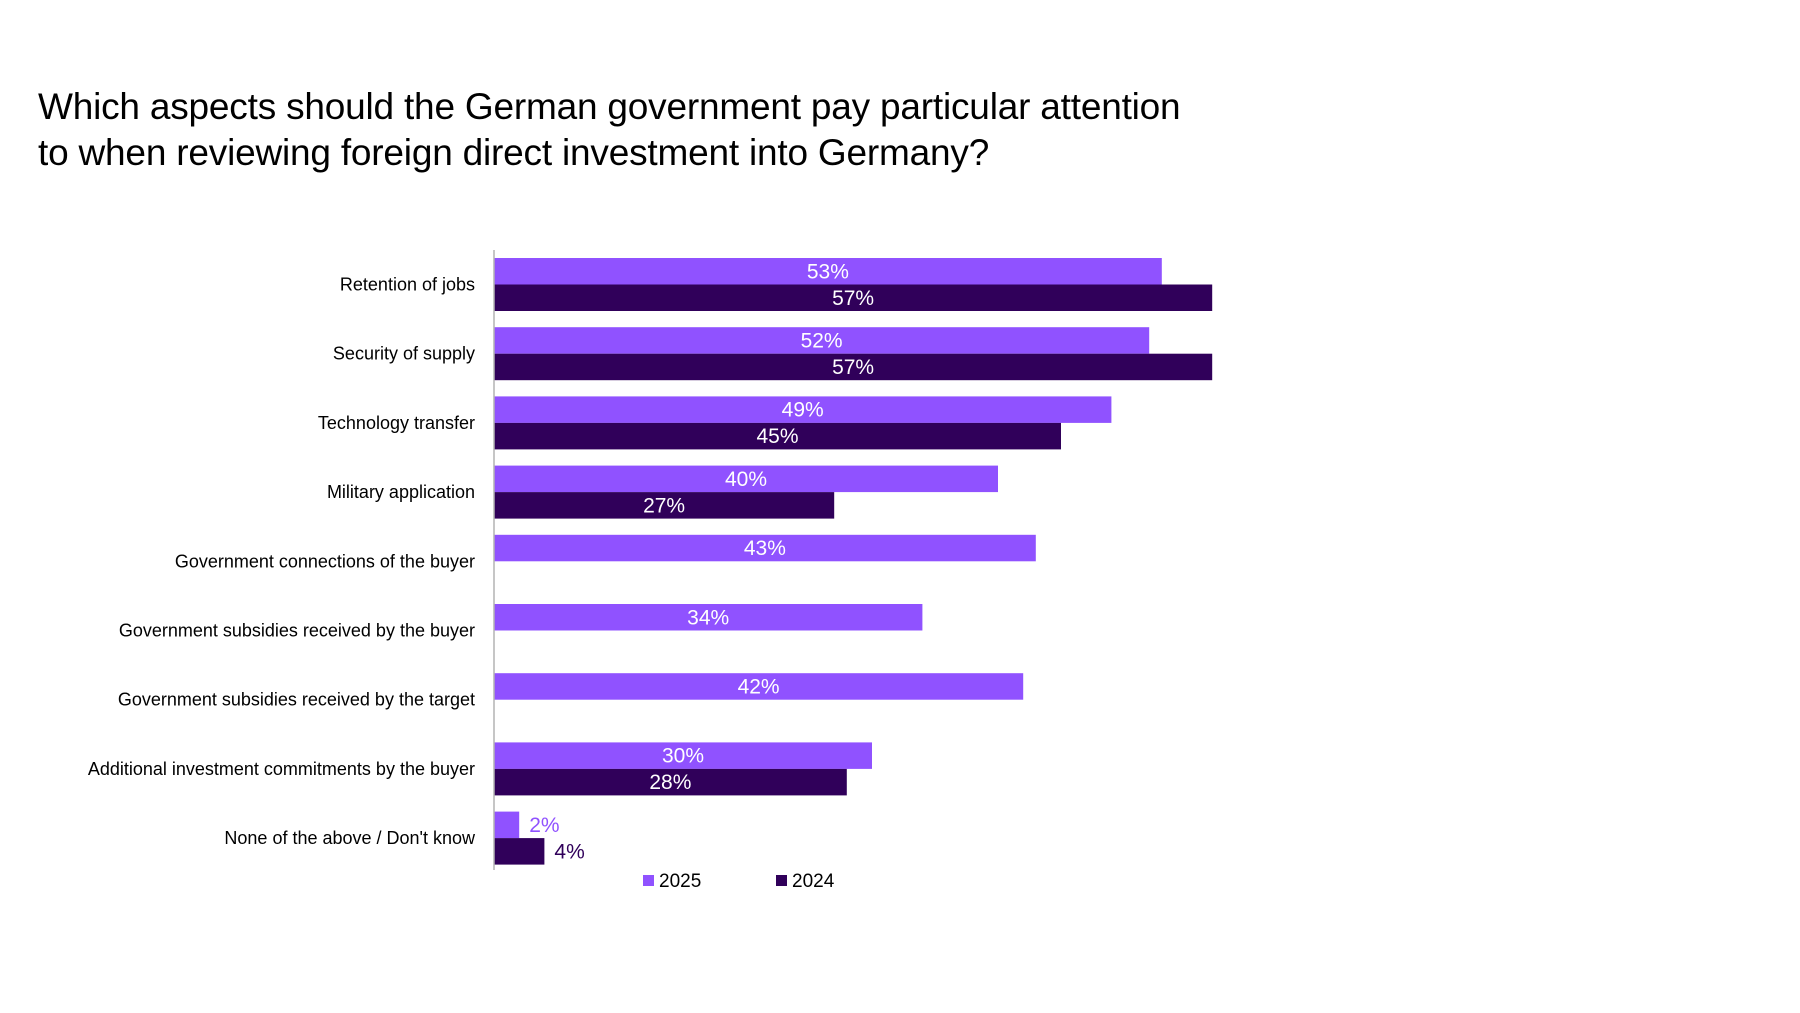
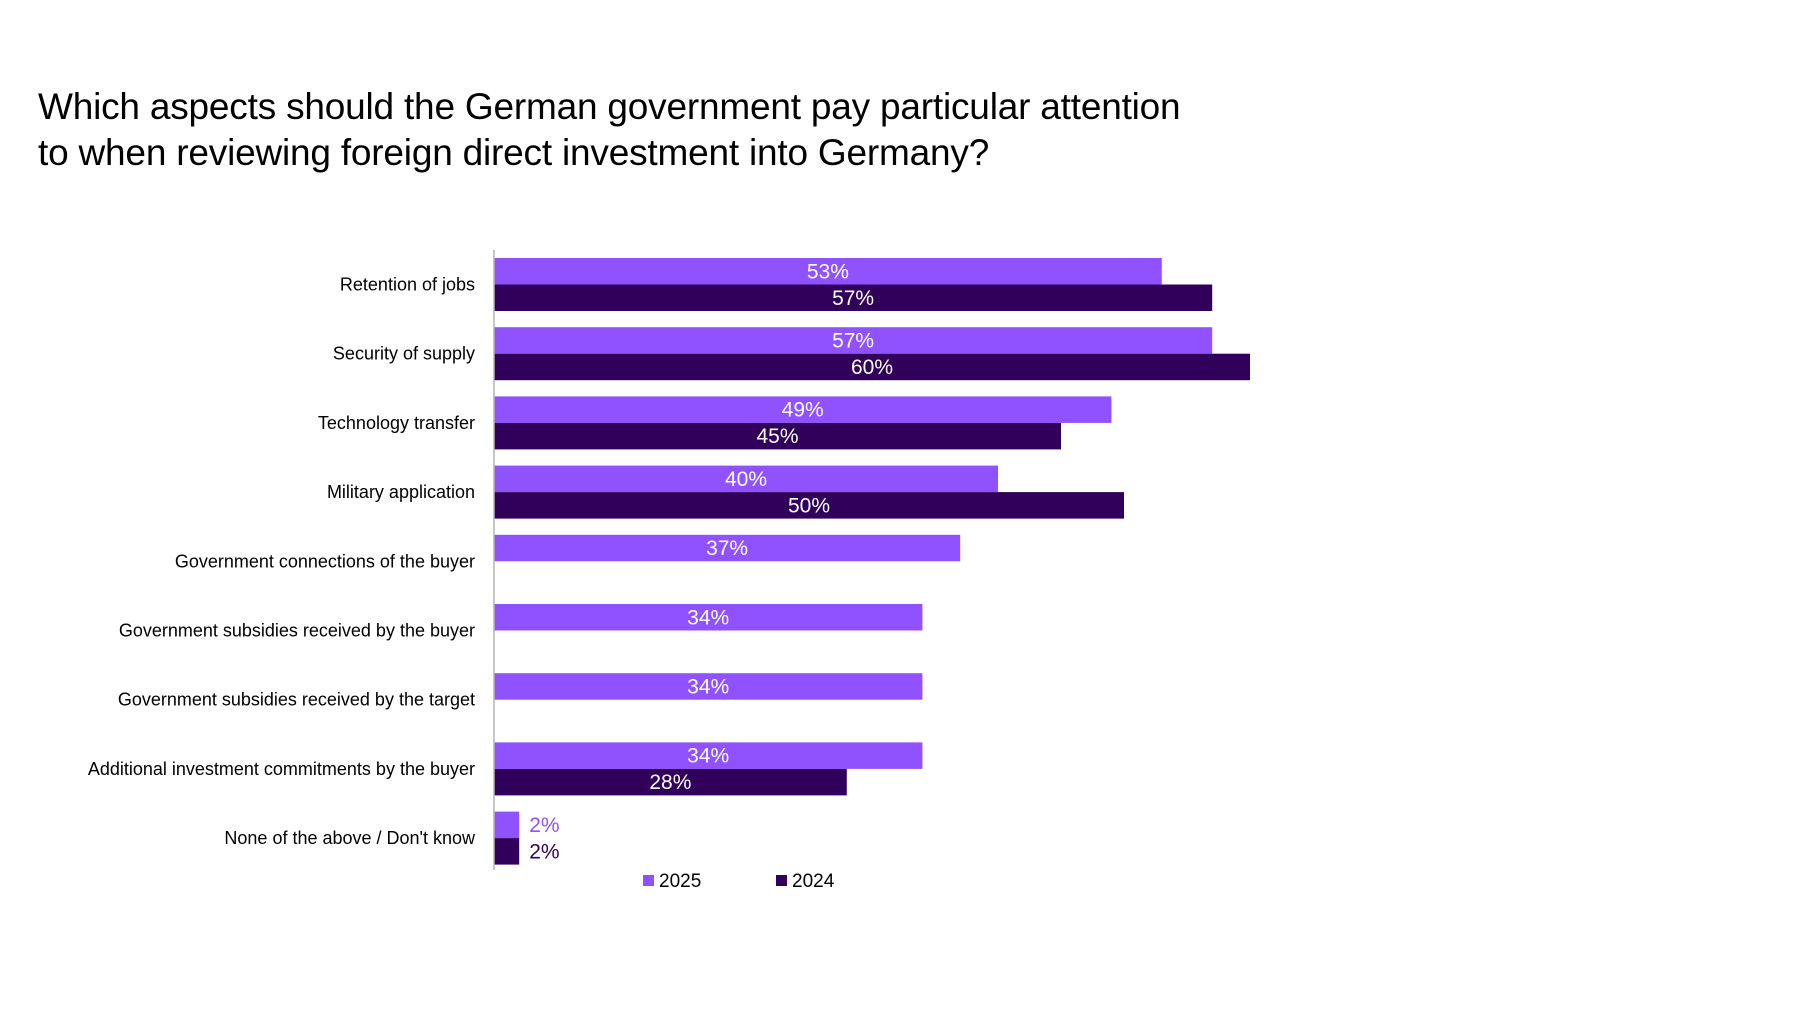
2025/Security of supply: 52% -> 57%
2024/Security of supply: 57% -> 60%
2024/Military application: 27% -> 50%
2025/Government connections of the buyer: 43% -> 37%
2025/Government subsidies received by the target: 42% -> 34%
2025/Additional investment commitments by the buyer: 30% -> 34%
2024/None of the above / Don't know: 4% -> 2%
